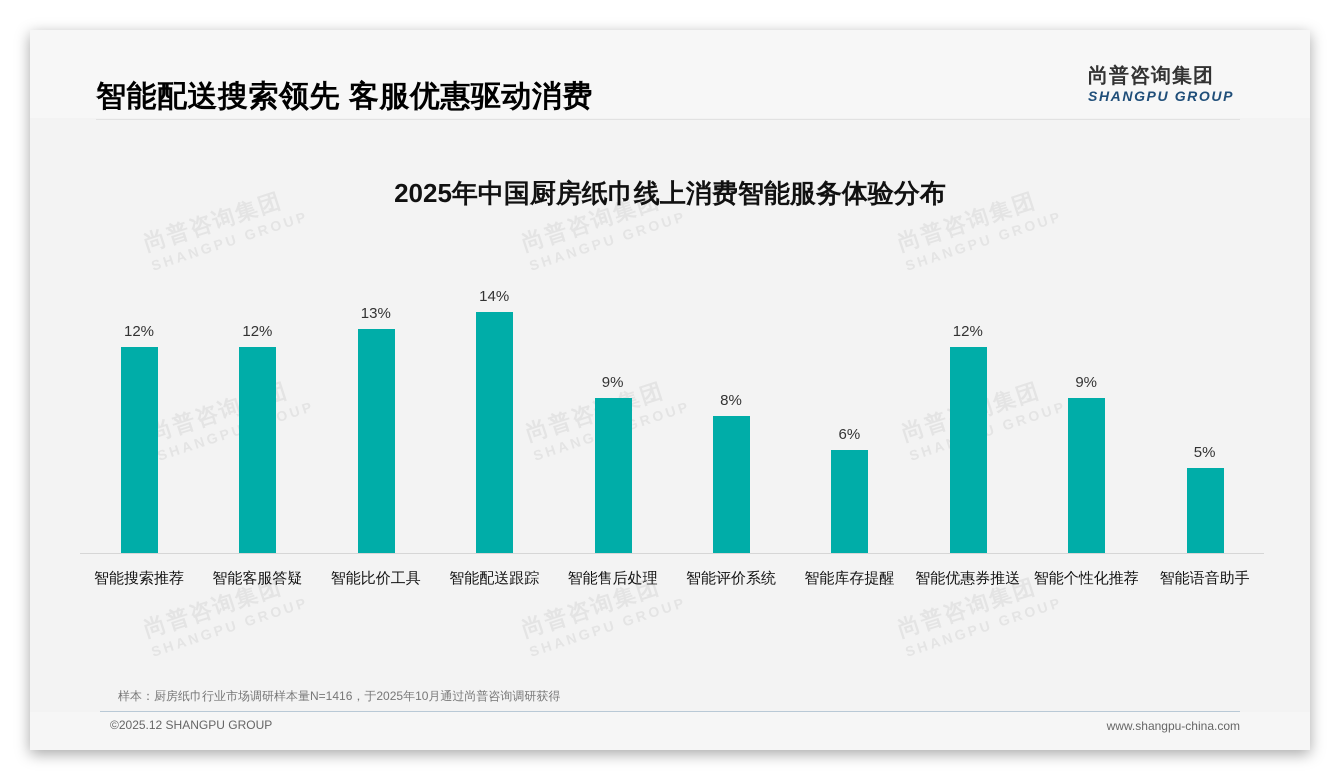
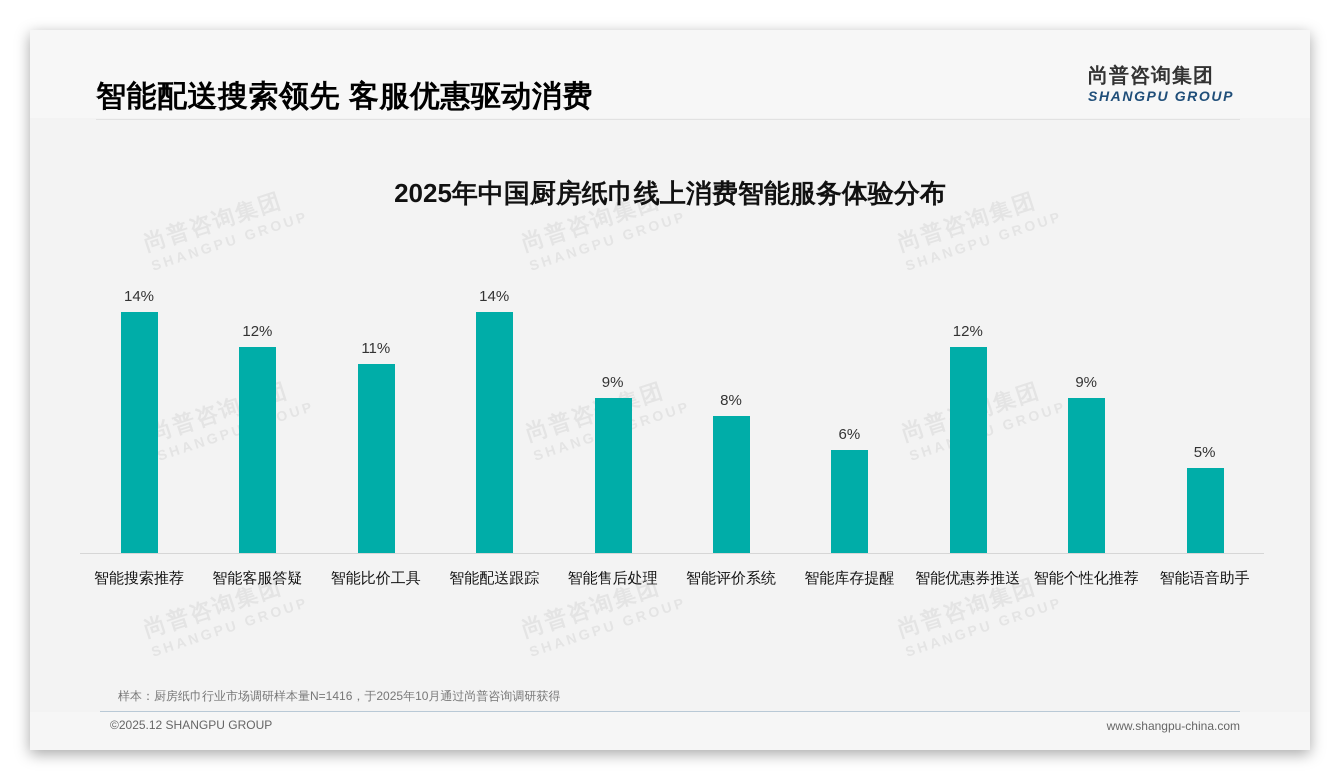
智能搜索推荐: 12% -> 14%
智能比价工具: 13% -> 11%
